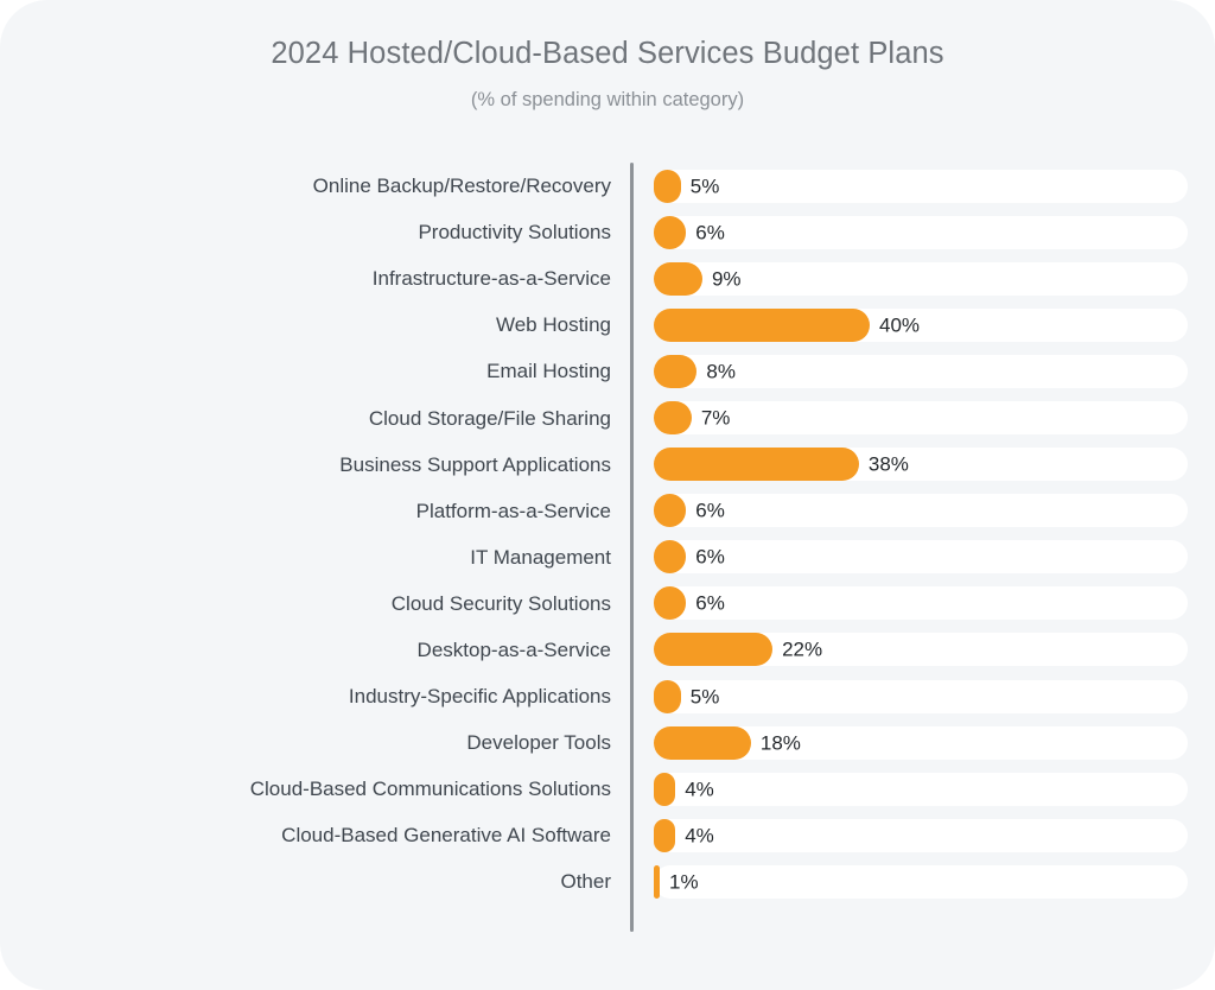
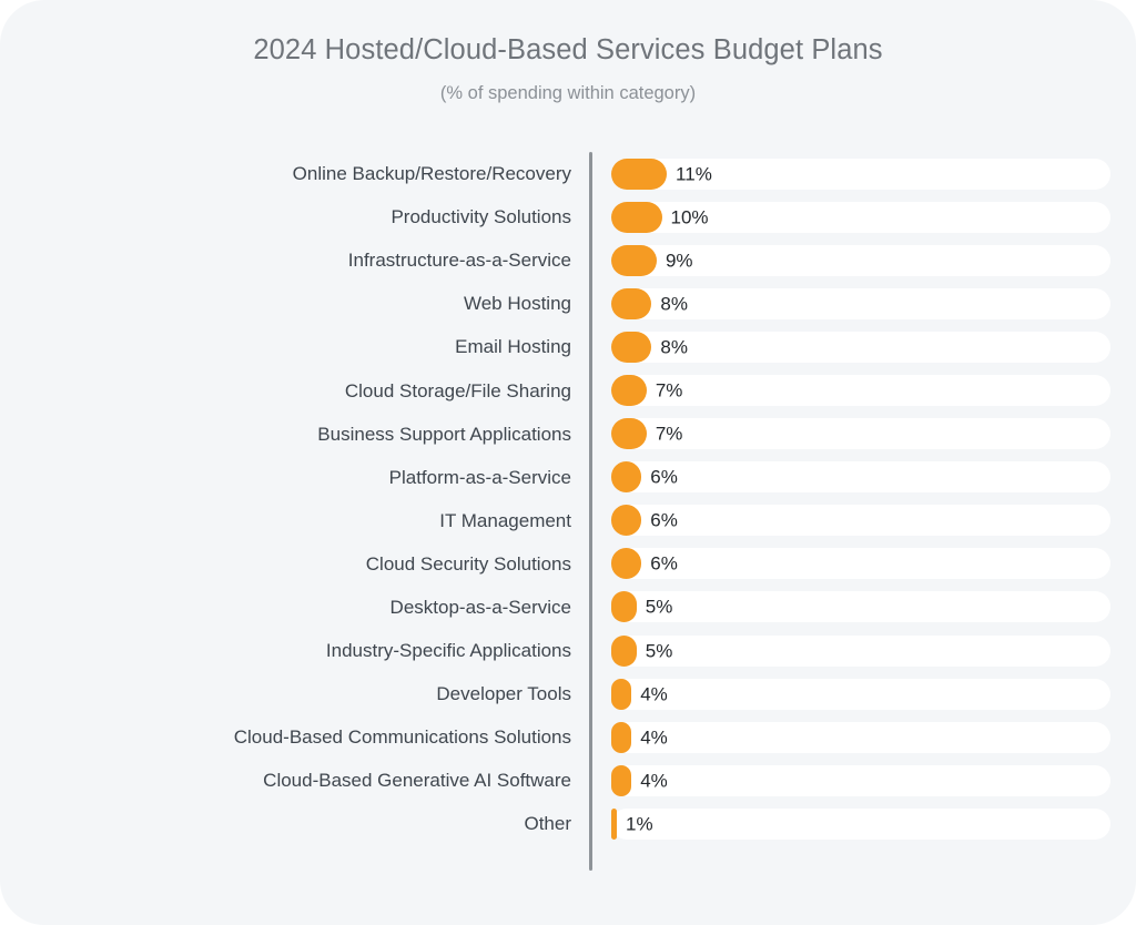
Online Backup/Restore/Recovery: 5% -> 11%
Productivity Solutions: 6% -> 10%
Web Hosting: 40% -> 8%
Business Support Applications: 38% -> 7%
Desktop-as-a-Service: 22% -> 5%
Developer Tools: 18% -> 4%
